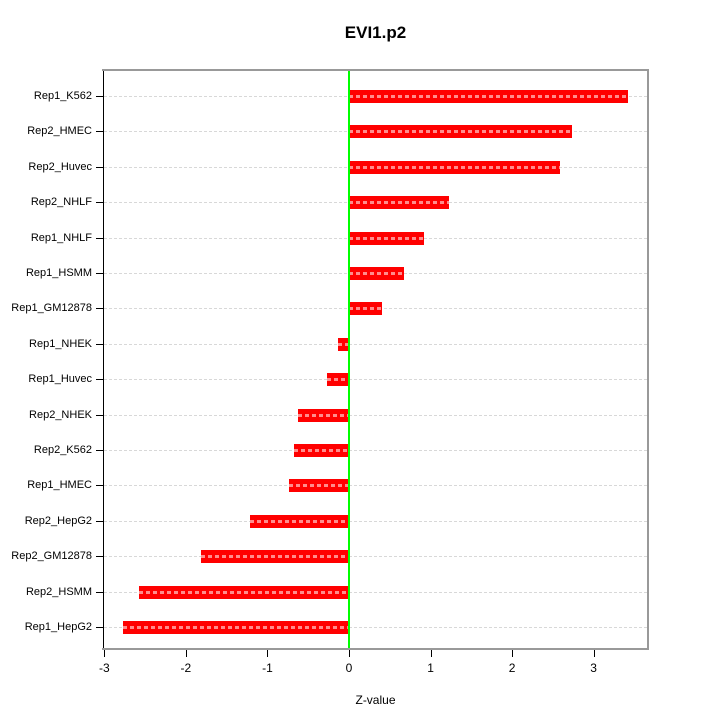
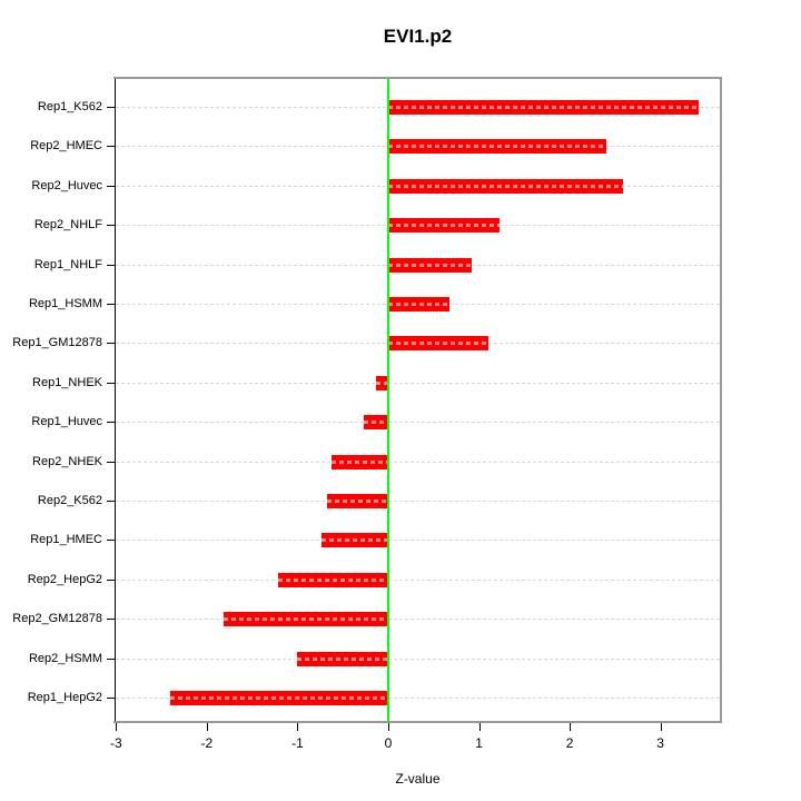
Rep2_HMEC: 2.7 -> 2.4
Rep1_GM12878: 0.4 -> 1.1
Rep2_HSMM: -2.6 -> -1.0
Rep1_HepG2: -2.8 -> -2.4
